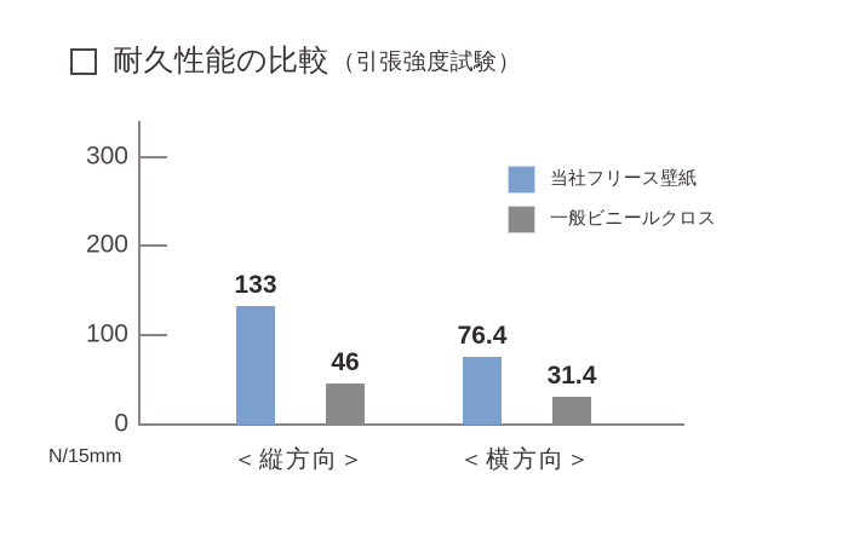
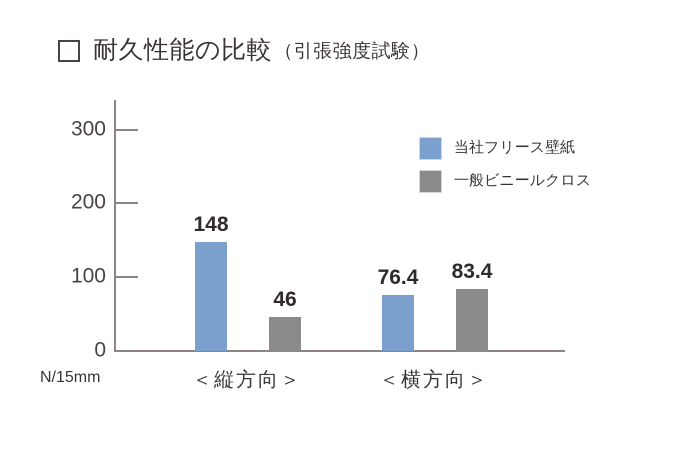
当社フリース壁紙/＜縦方向＞: 133 -> 148
一般ビニールクロス/＜横方向＞: 31.4 -> 83.4
